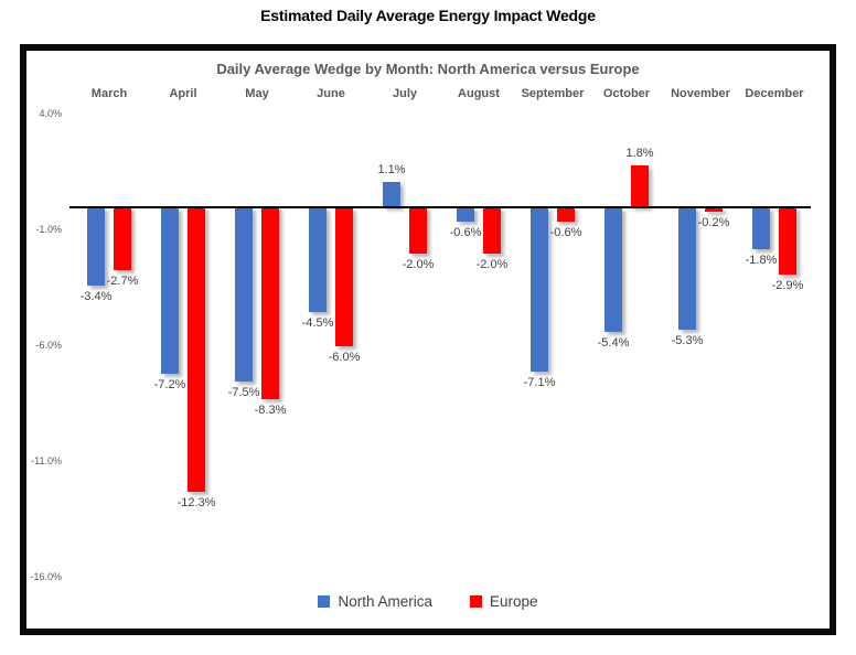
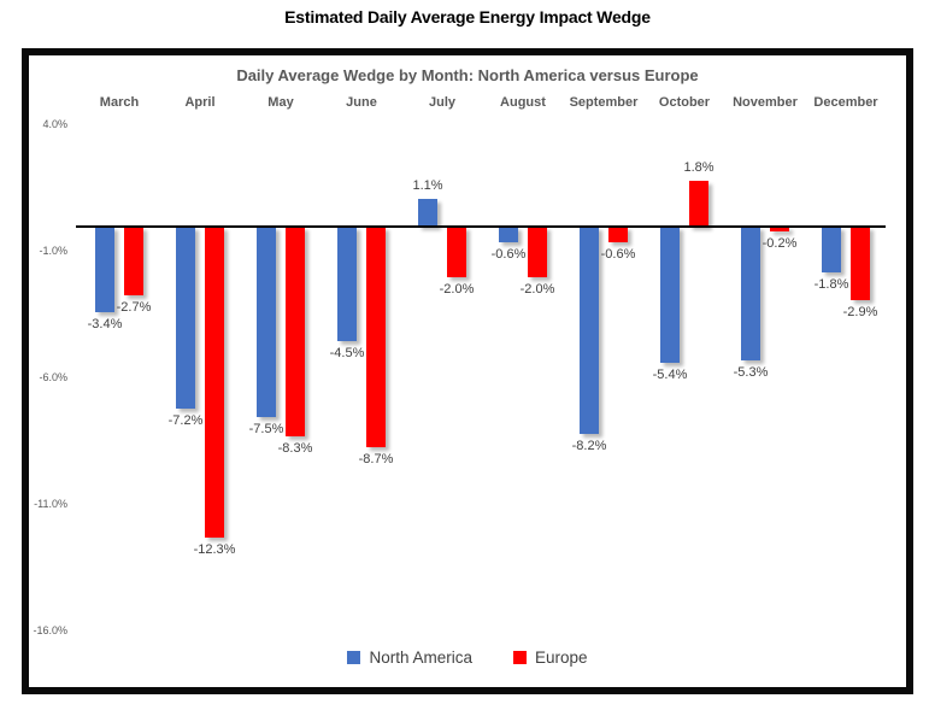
Europe/June: -6.0% -> -8.7%
North America/September: -7.1% -> -8.2%
